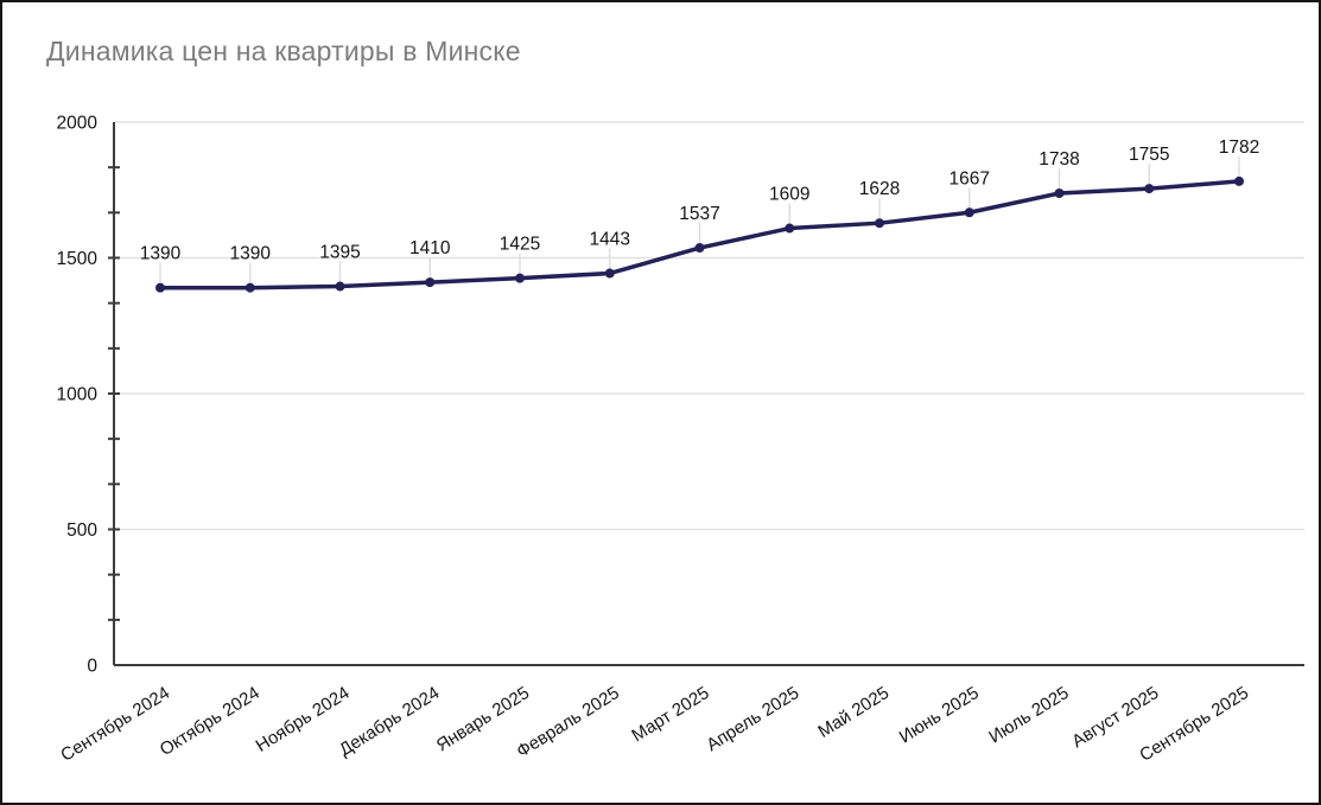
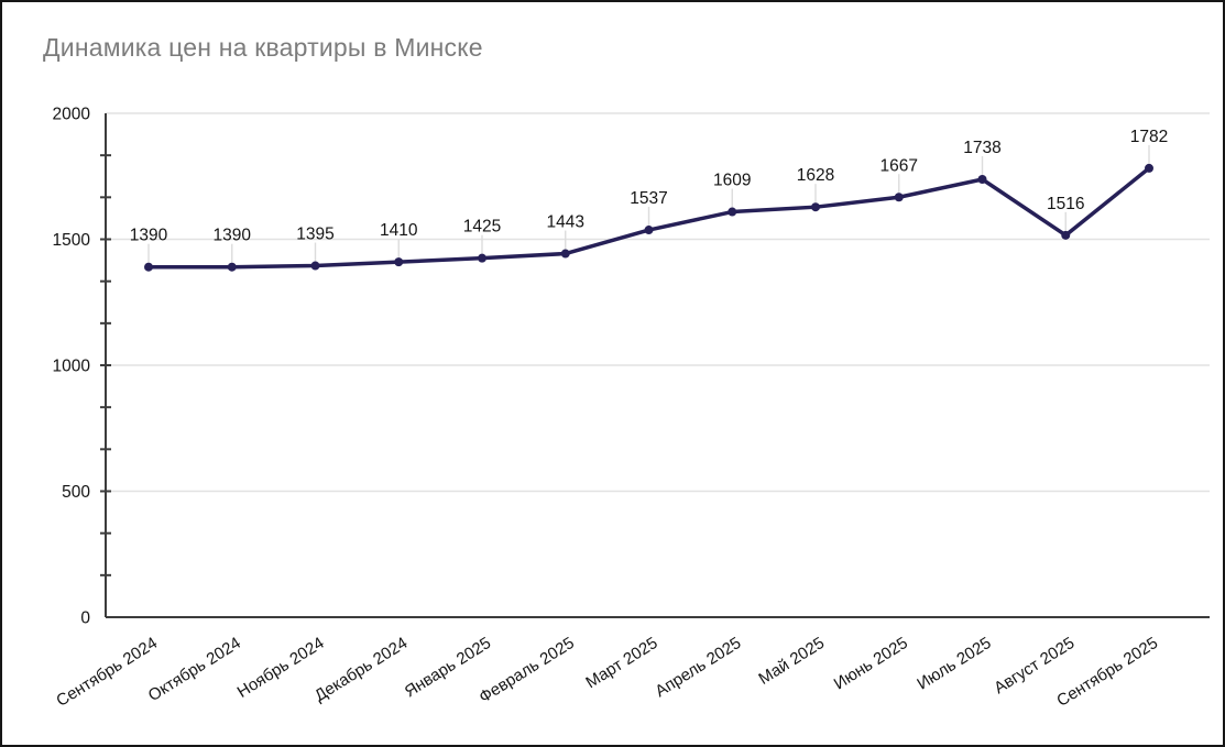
Август 2025: 1755 -> 1516
